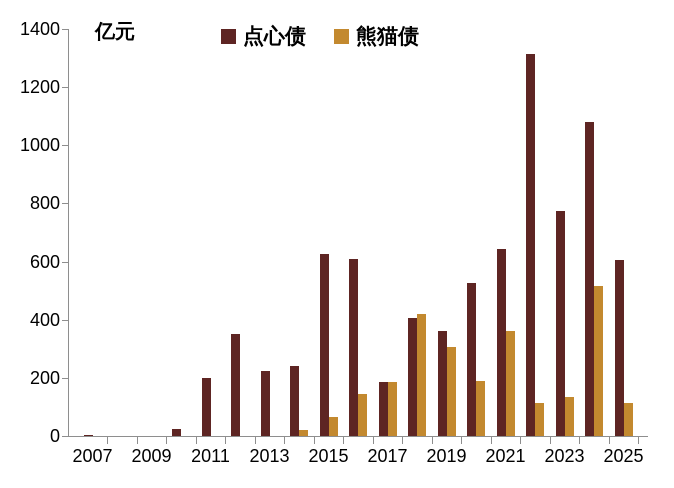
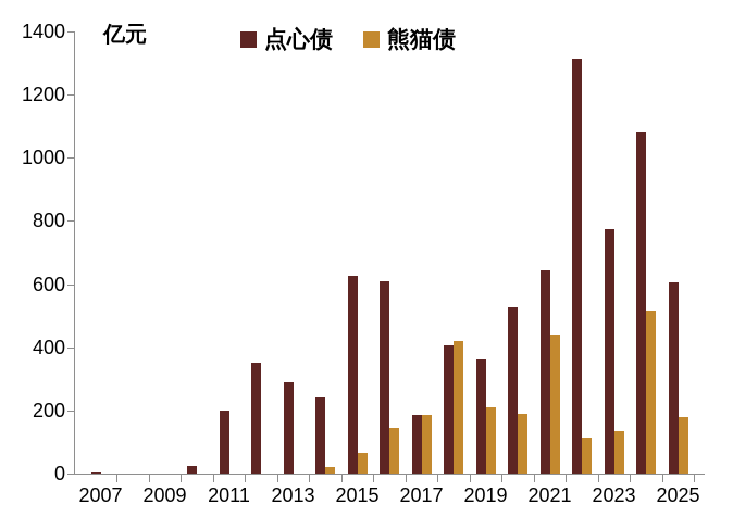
点心债/2013: 220 -> 290
熊猫债/2019: 300 -> 210
熊猫债/2021: 360 -> 440
熊猫债/2025: 120 -> 180
